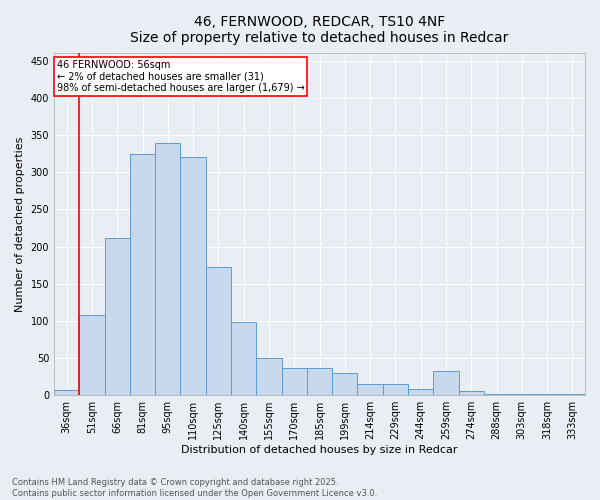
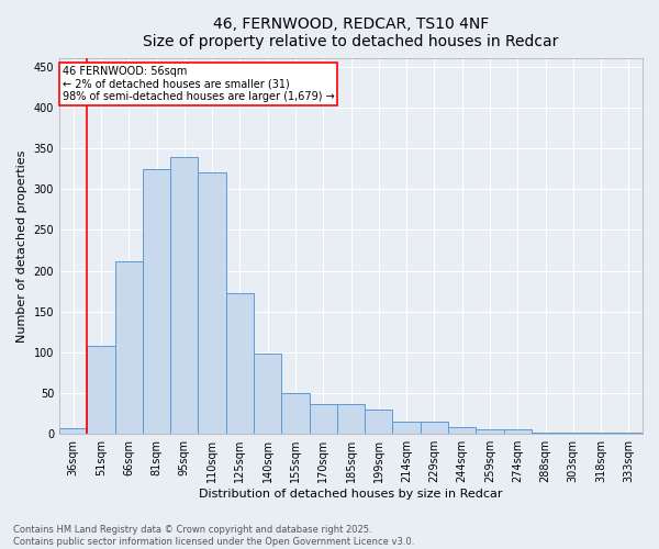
259sqm: 32 -> 5
